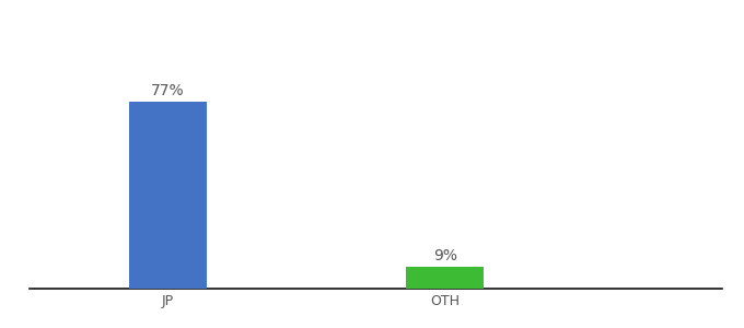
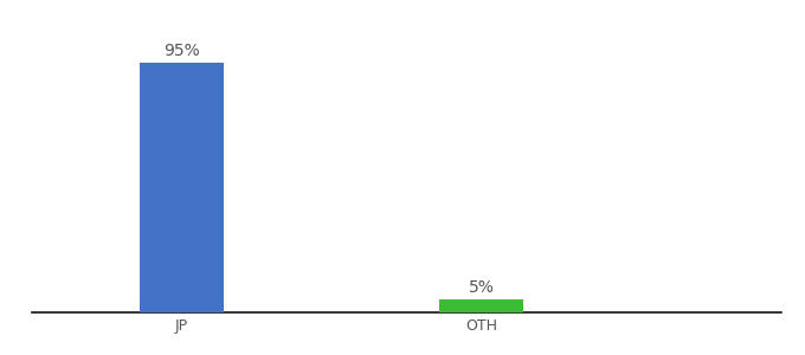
JP: 77% -> 95%
OTH: 9% -> 5%
